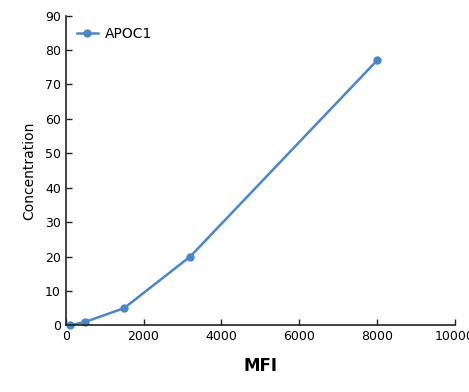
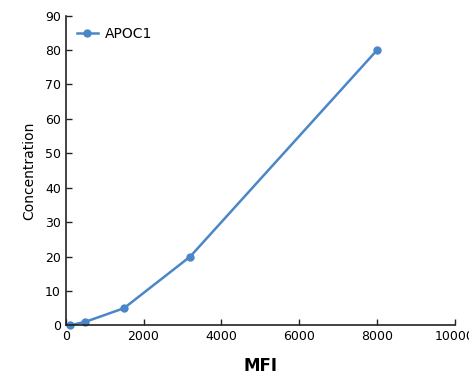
8000: 77 -> 80
